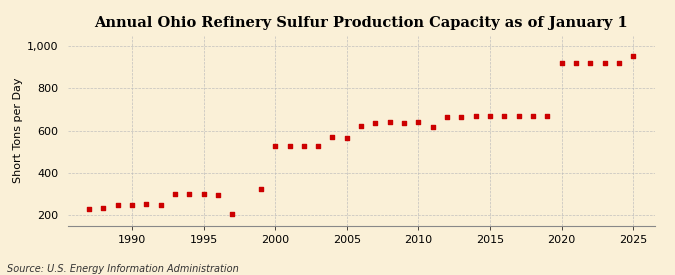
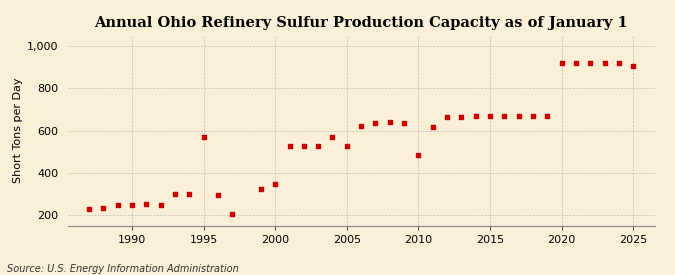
1995: 300 -> 570
2000: 525 -> 345
2005: 565 -> 525
2010: 640 -> 485
2025: 955 -> 905
